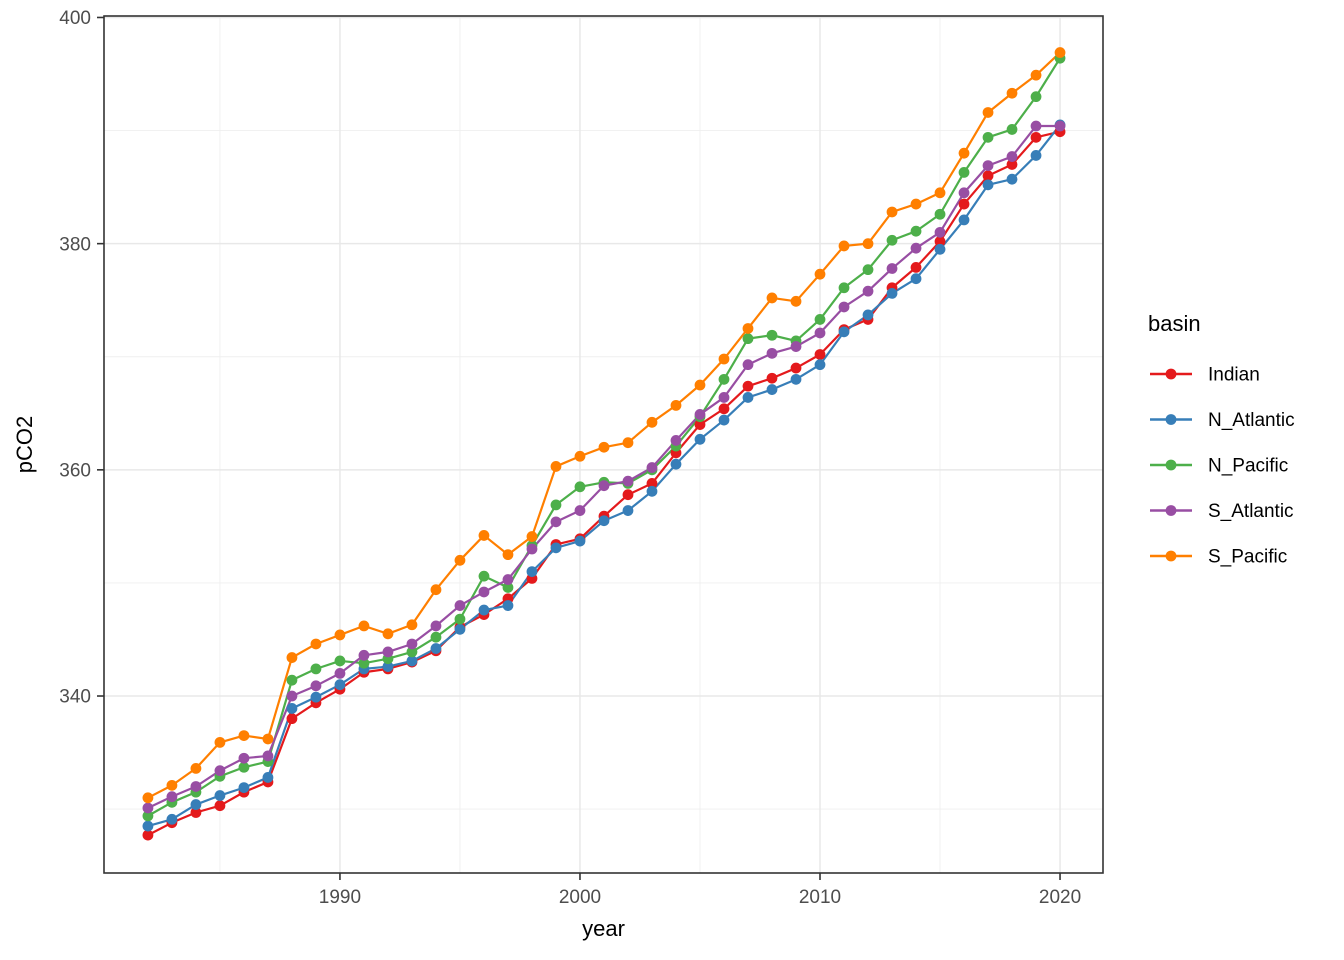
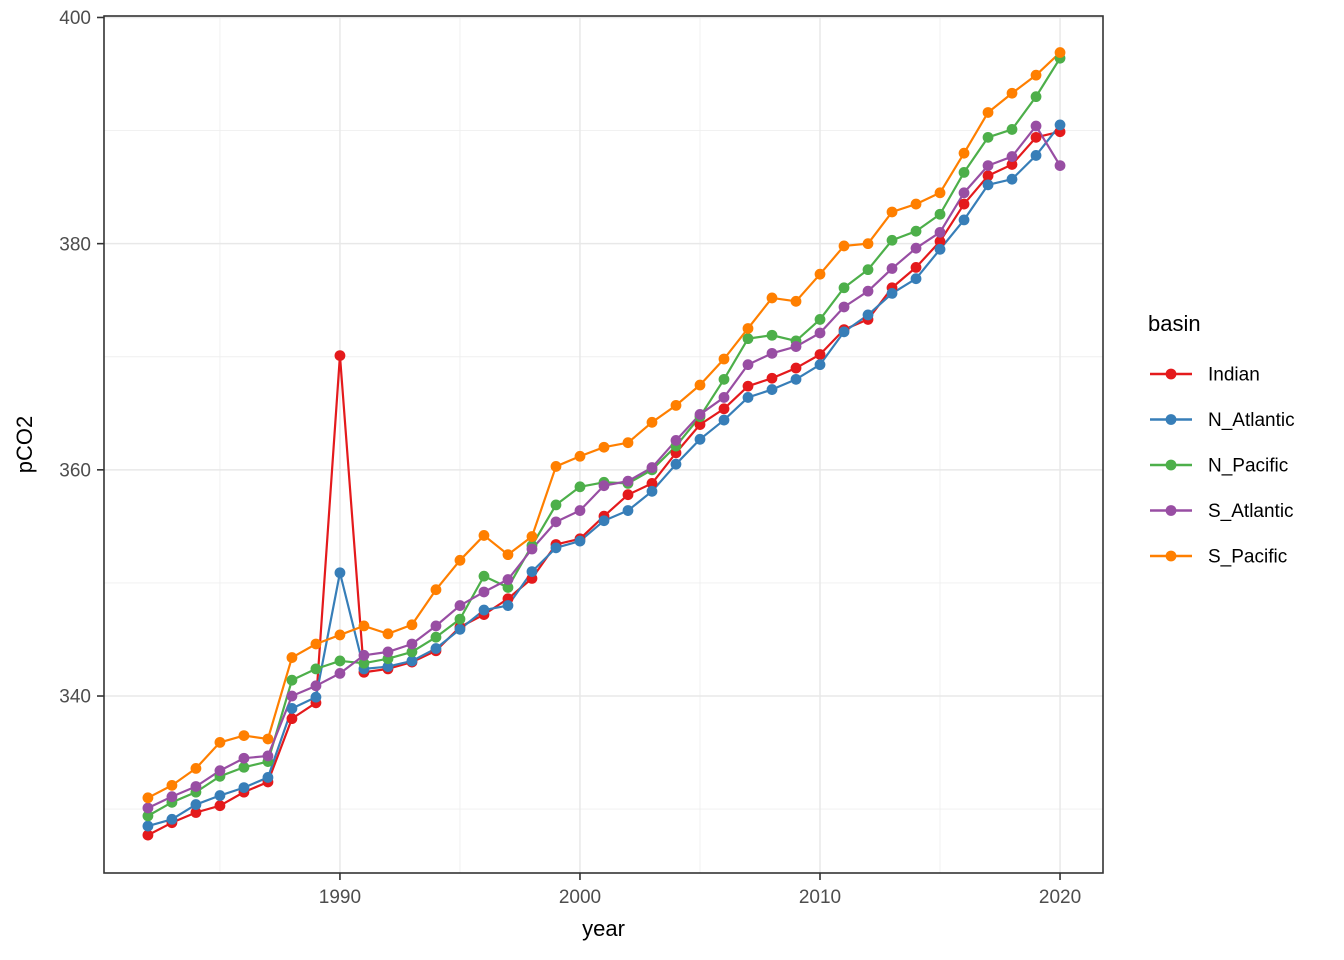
Indian/1990: 340.6 -> 370.1
N_Atlantic/1990: 341.0 -> 350.9
S_Atlantic/2020: 390.4 -> 386.9
